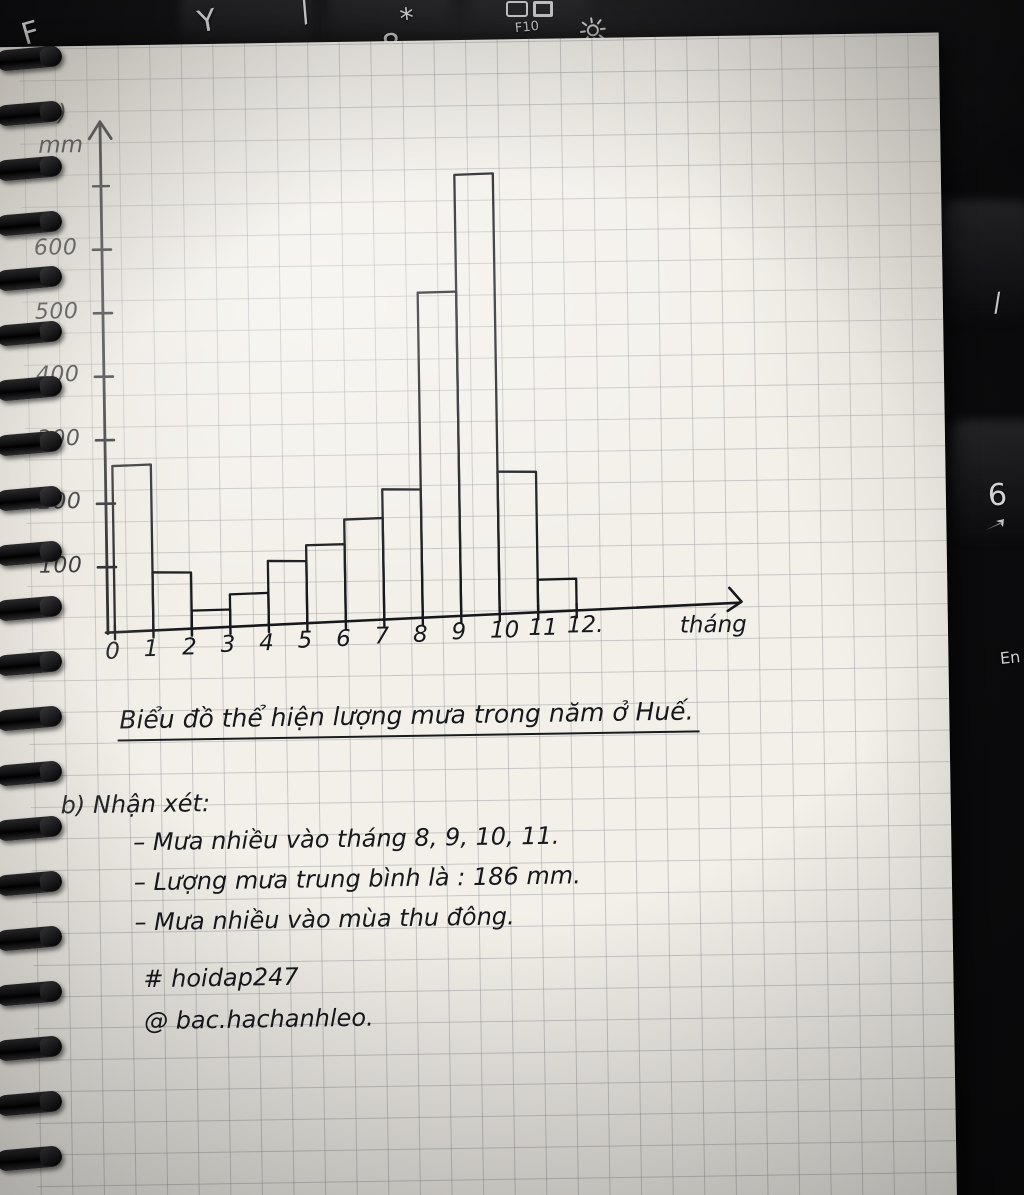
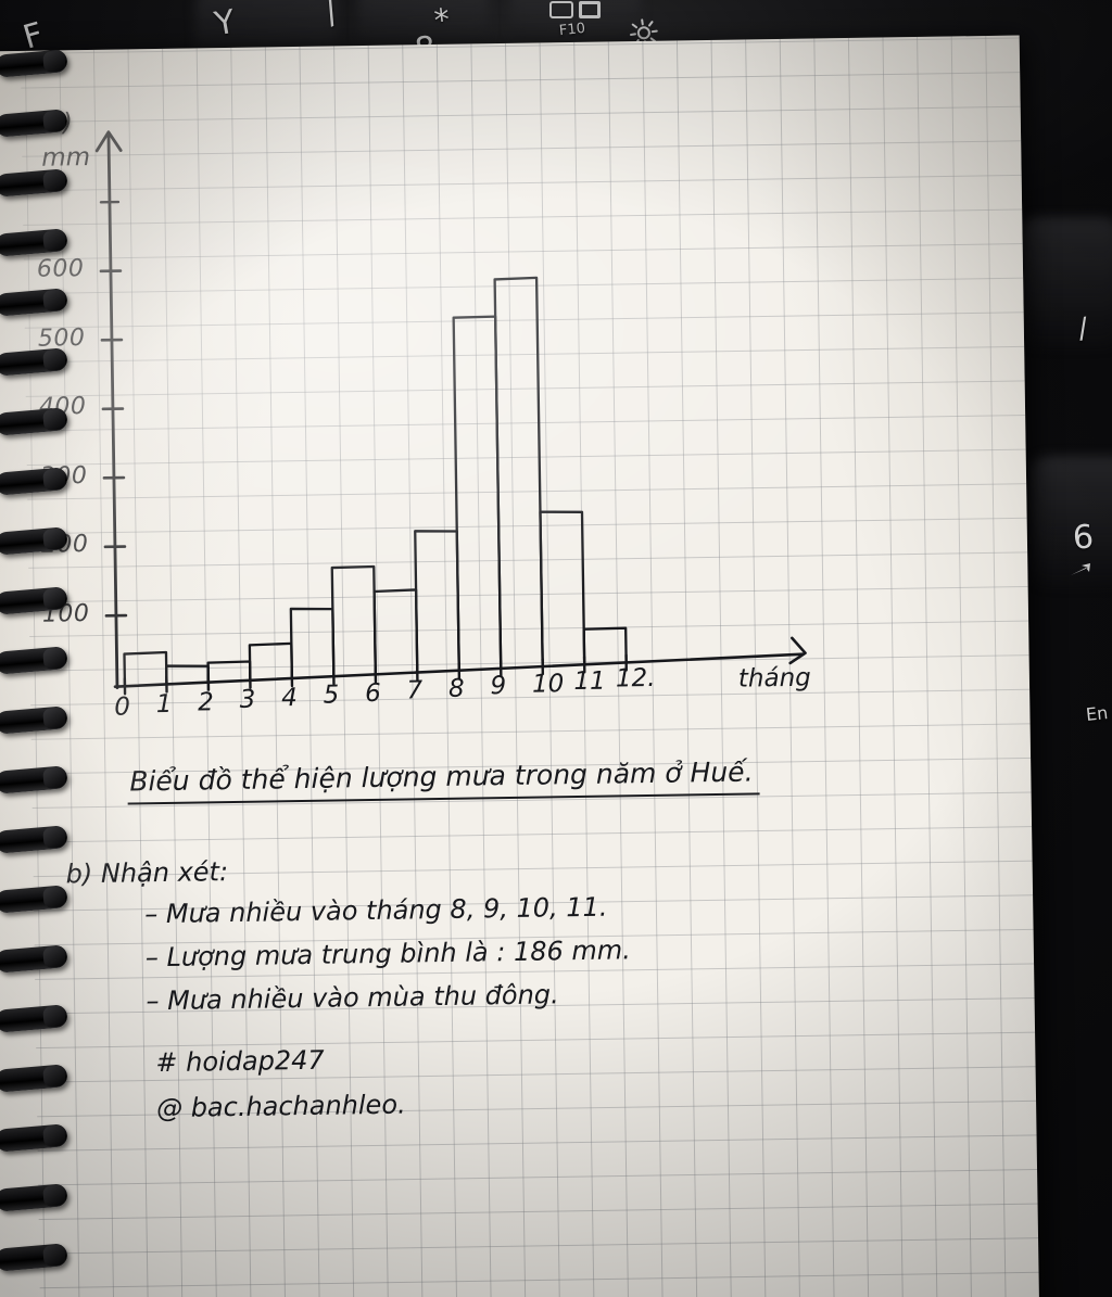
1: 260 -> 40
2: 90 -> 20
6: 130 -> 160
7: 170 -> 130
10: 710 -> 580
